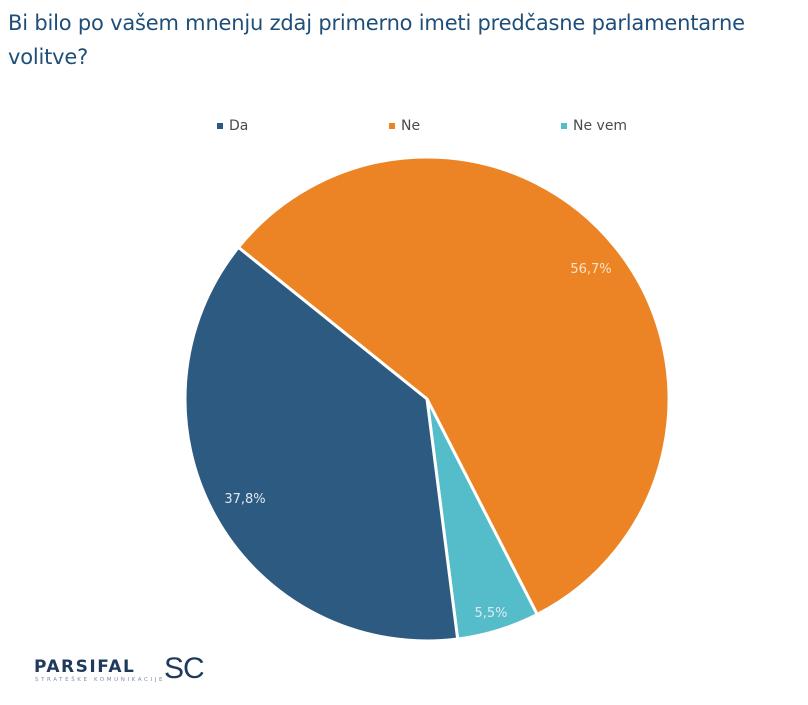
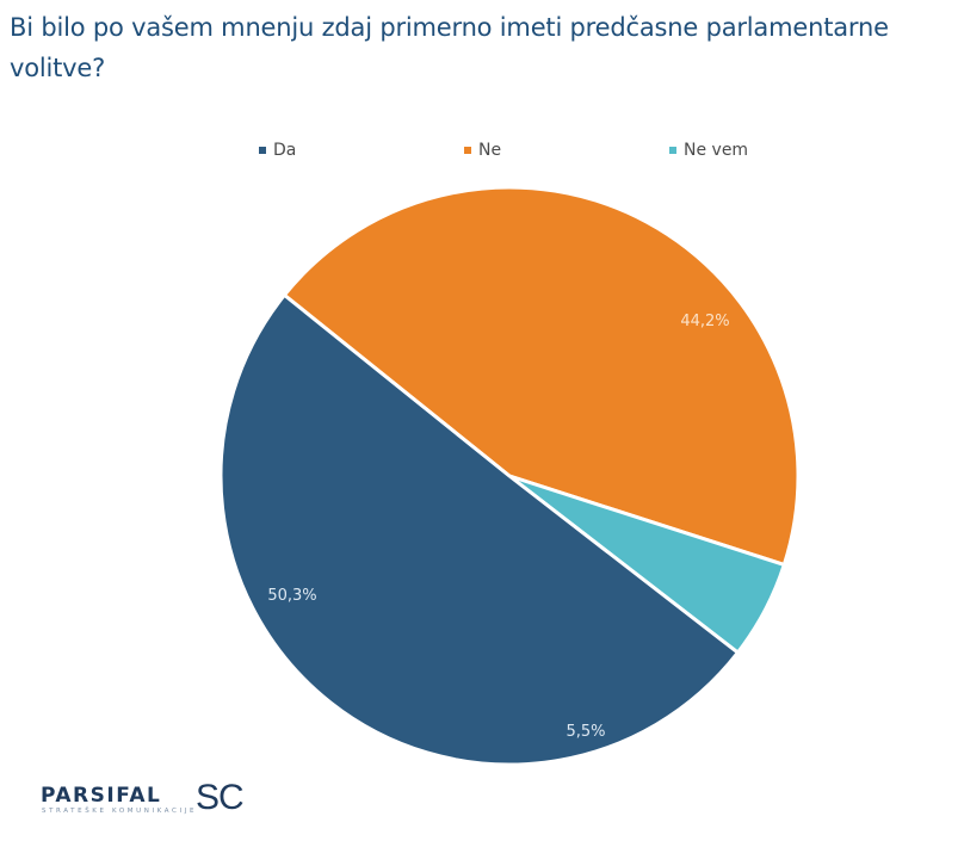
Da: 37,8% -> 50,3%
Ne: 56,7% -> 44,2%
